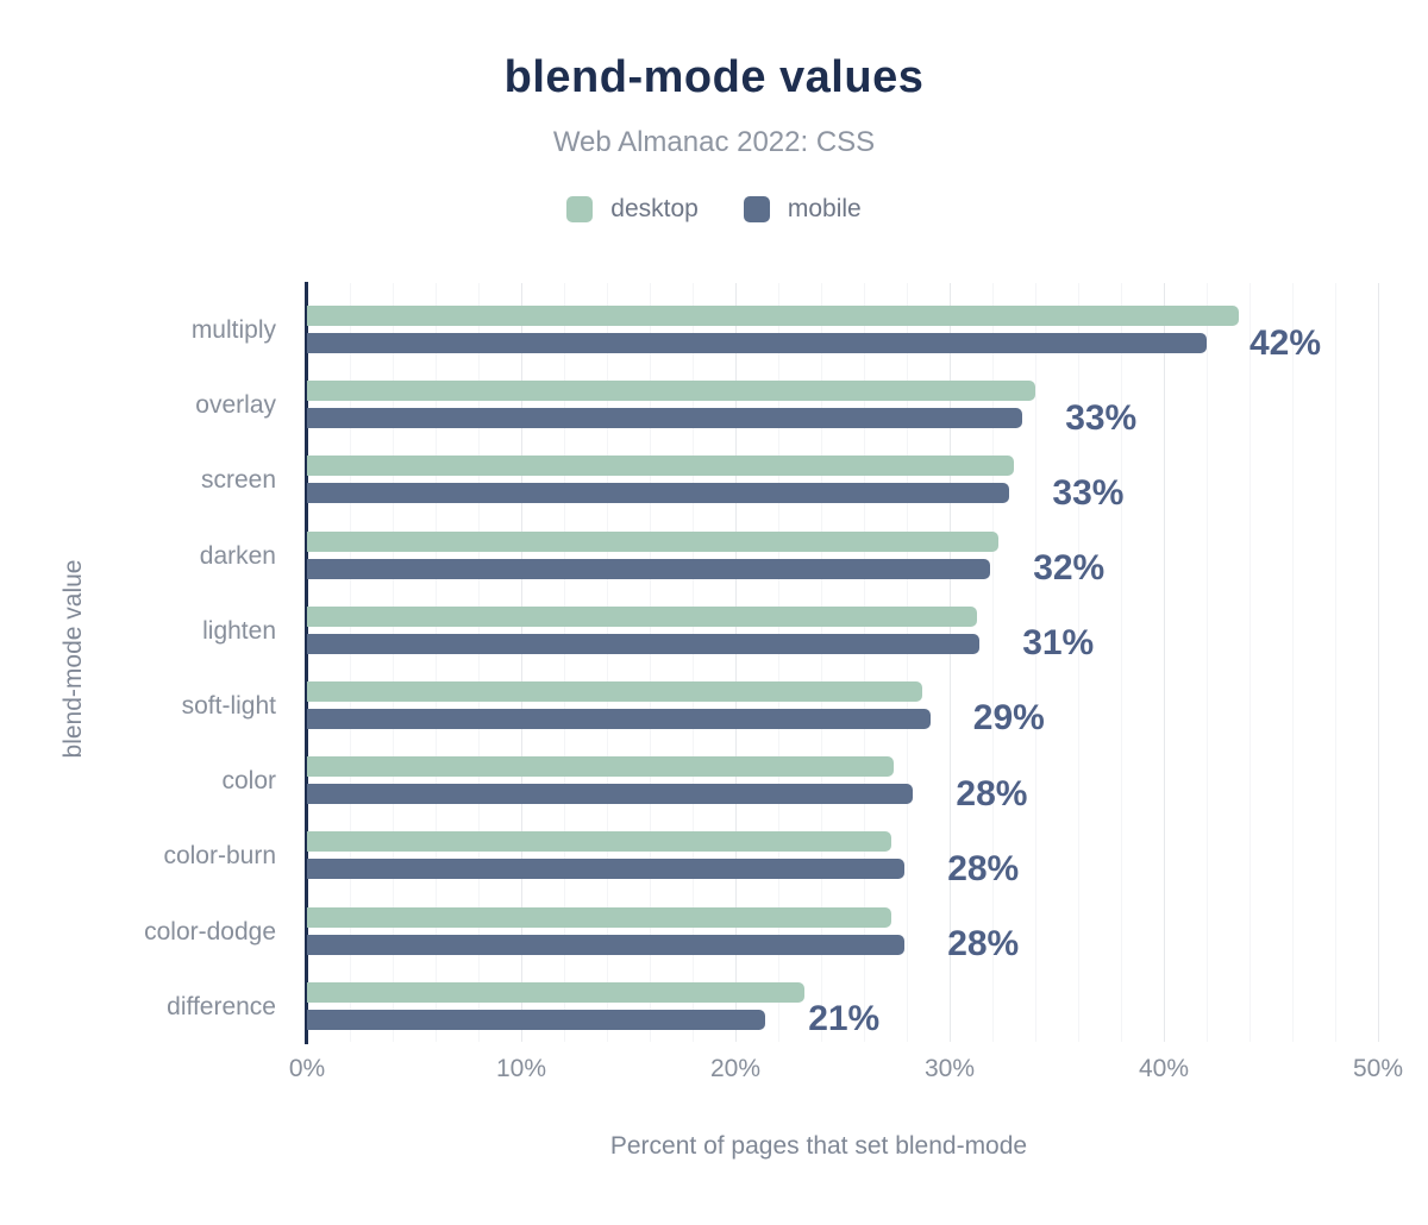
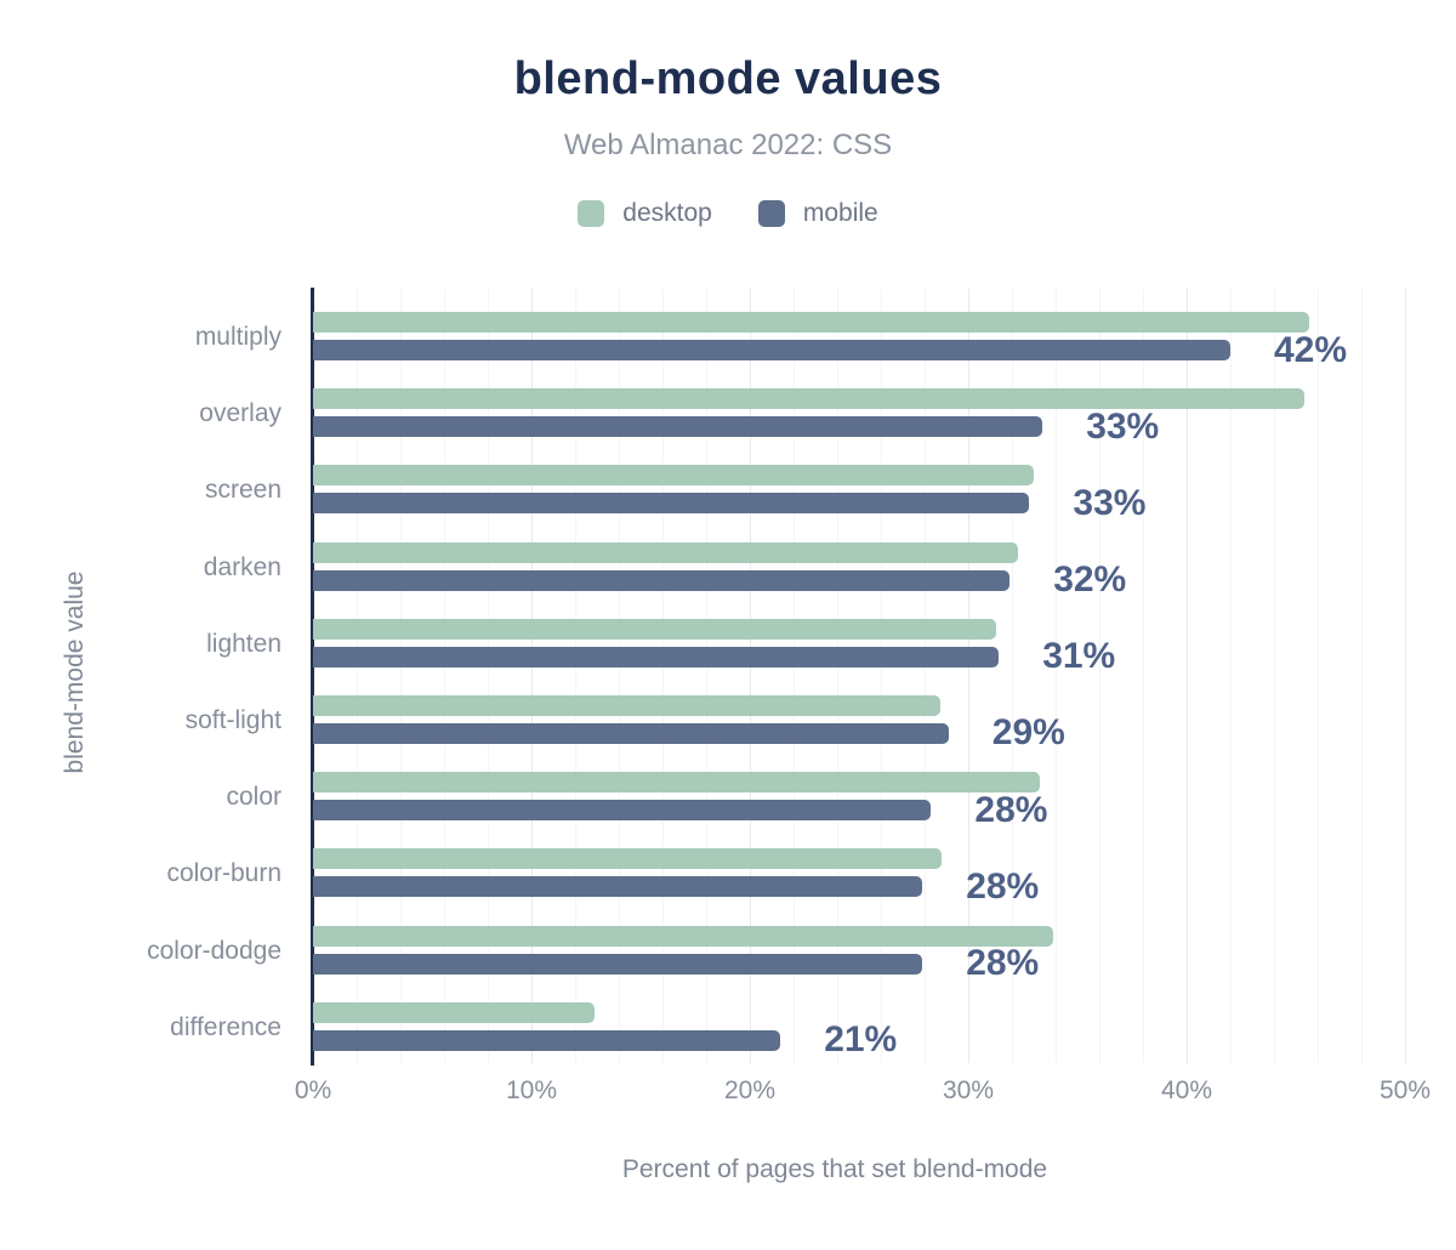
desktop/multiply: 43.5% -> 45.6%
desktop/overlay: 34.0% -> 45.4%
desktop/color: 27.4% -> 33.3%
desktop/color-burn: 27.3% -> 28.8%
desktop/color-dodge: 27.3% -> 33.9%
desktop/difference: 23.2% -> 12.9%
